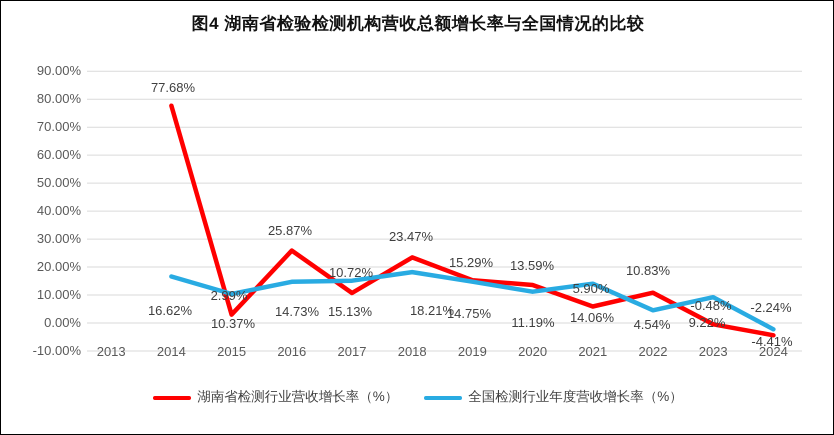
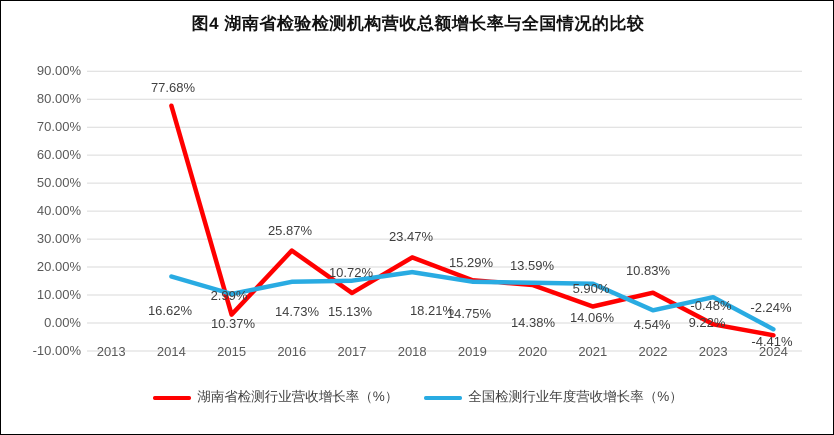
全国检测行业年度营收增长率（%）/2020: 11.19% -> 14.38%
